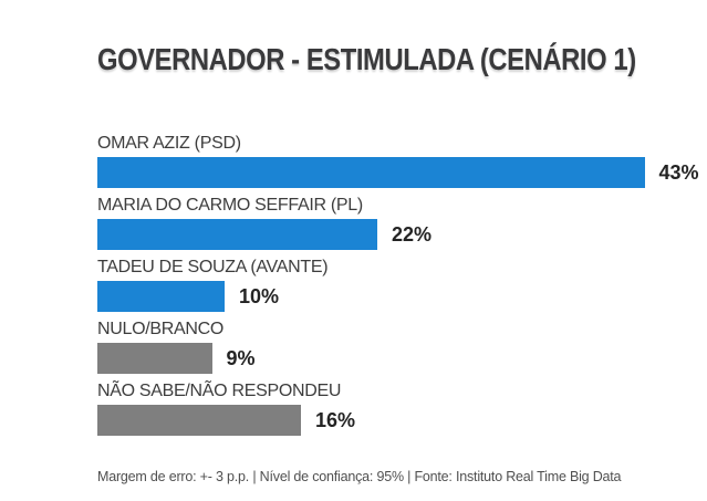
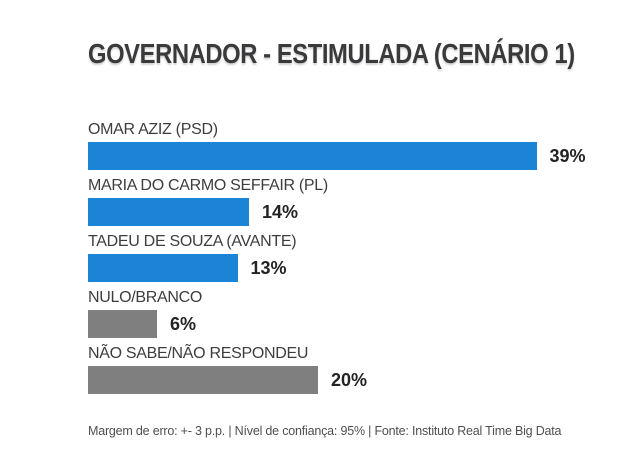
OMAR AZIZ (PSD): 43% -> 39%
MARIA DO CARMO SEFFAIR (PL): 22% -> 14%
TADEU DE SOUZA (AVANTE): 10% -> 13%
NULO/BRANCO: 9% -> 6%
NÃO SABE/NÃO RESPONDEU: 16% -> 20%
